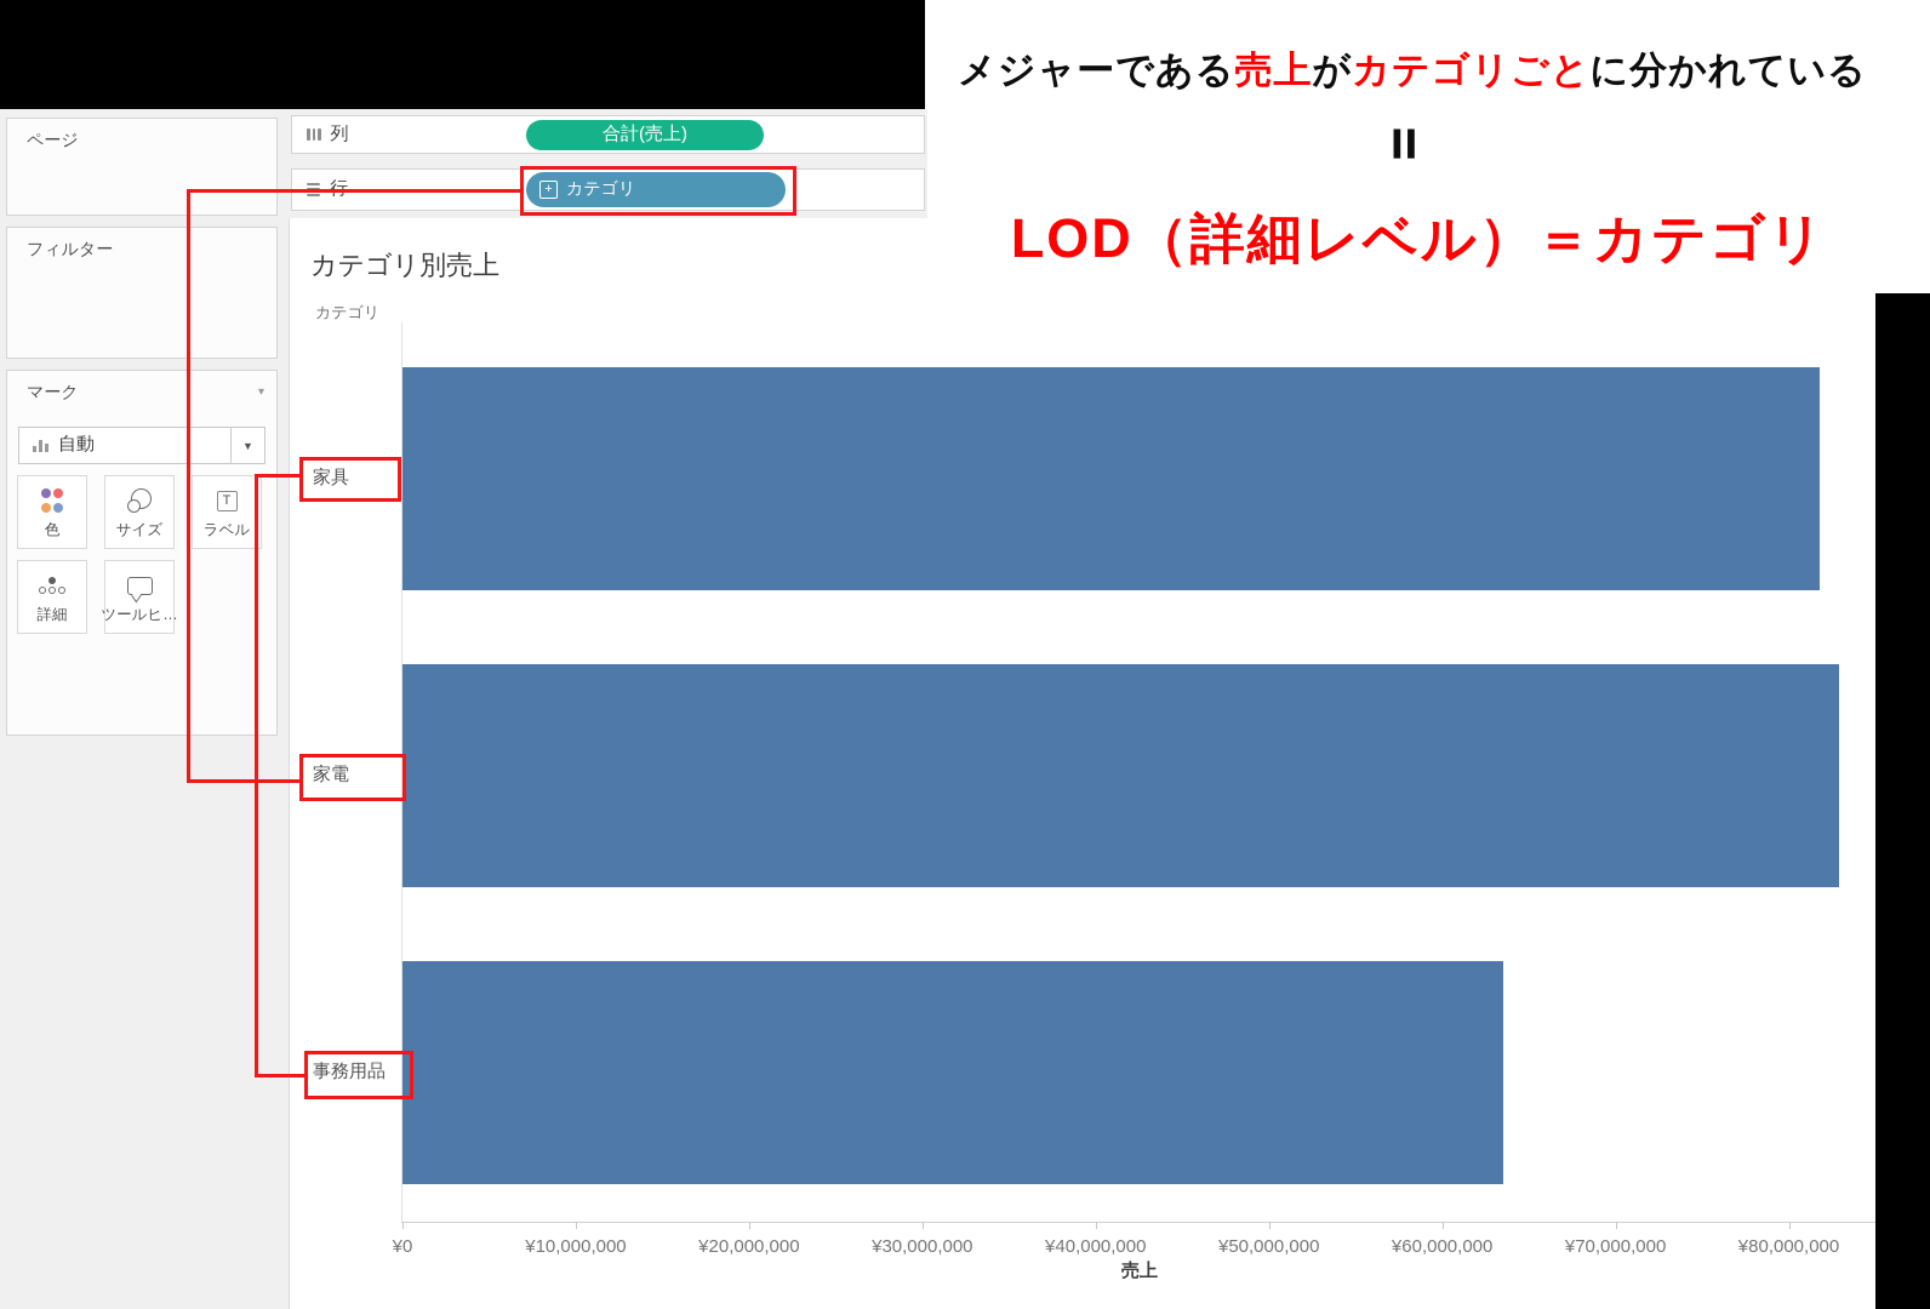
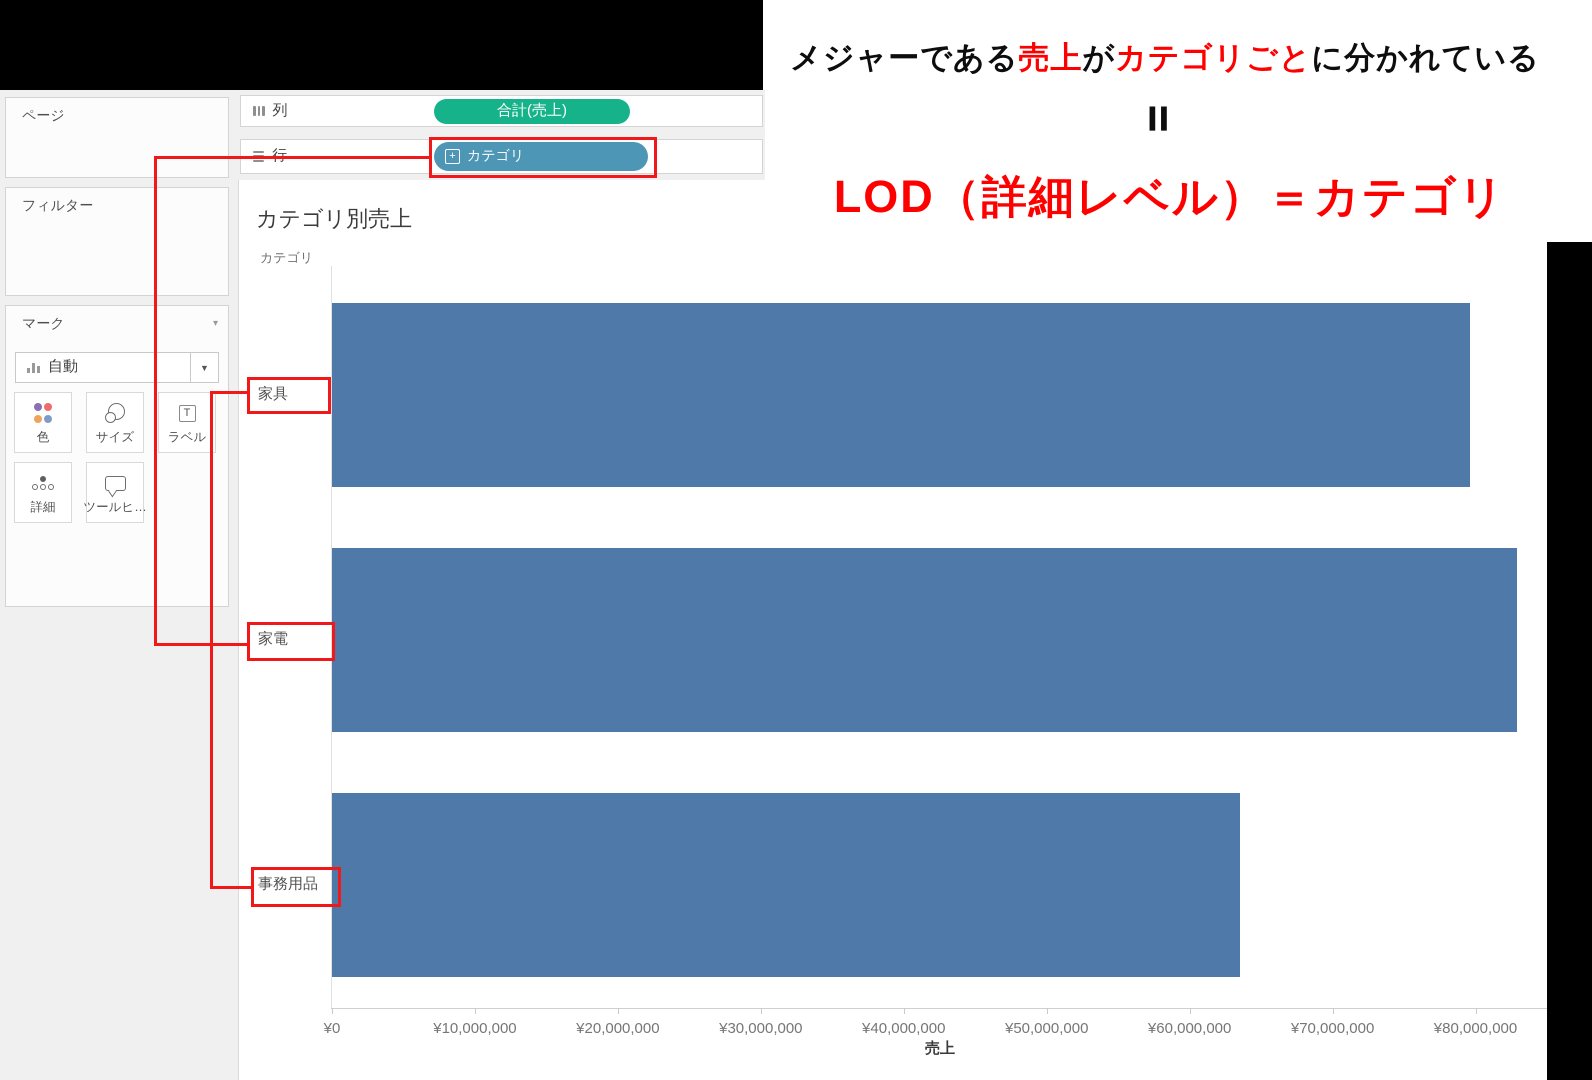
家具: ¥81800000 -> ¥79600000
